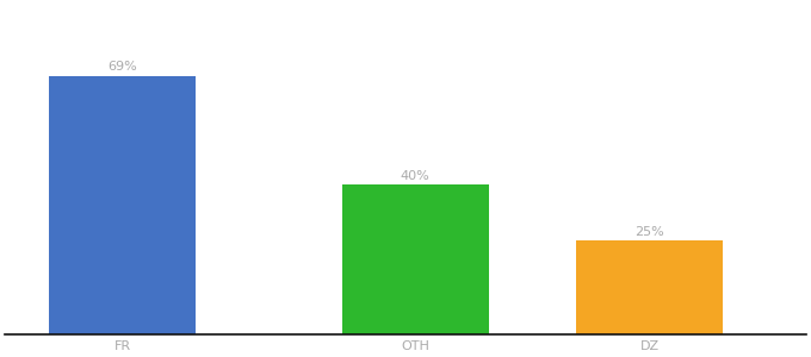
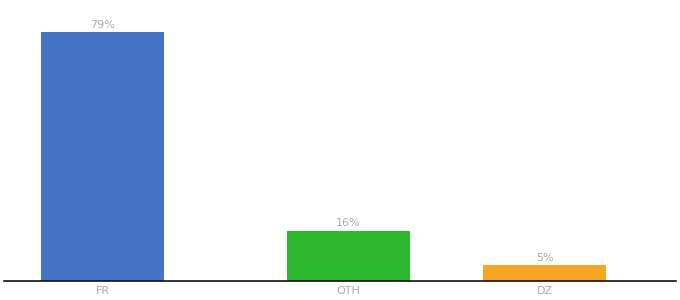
FR: 69% -> 79%
OTH: 40% -> 16%
DZ: 25% -> 5%
